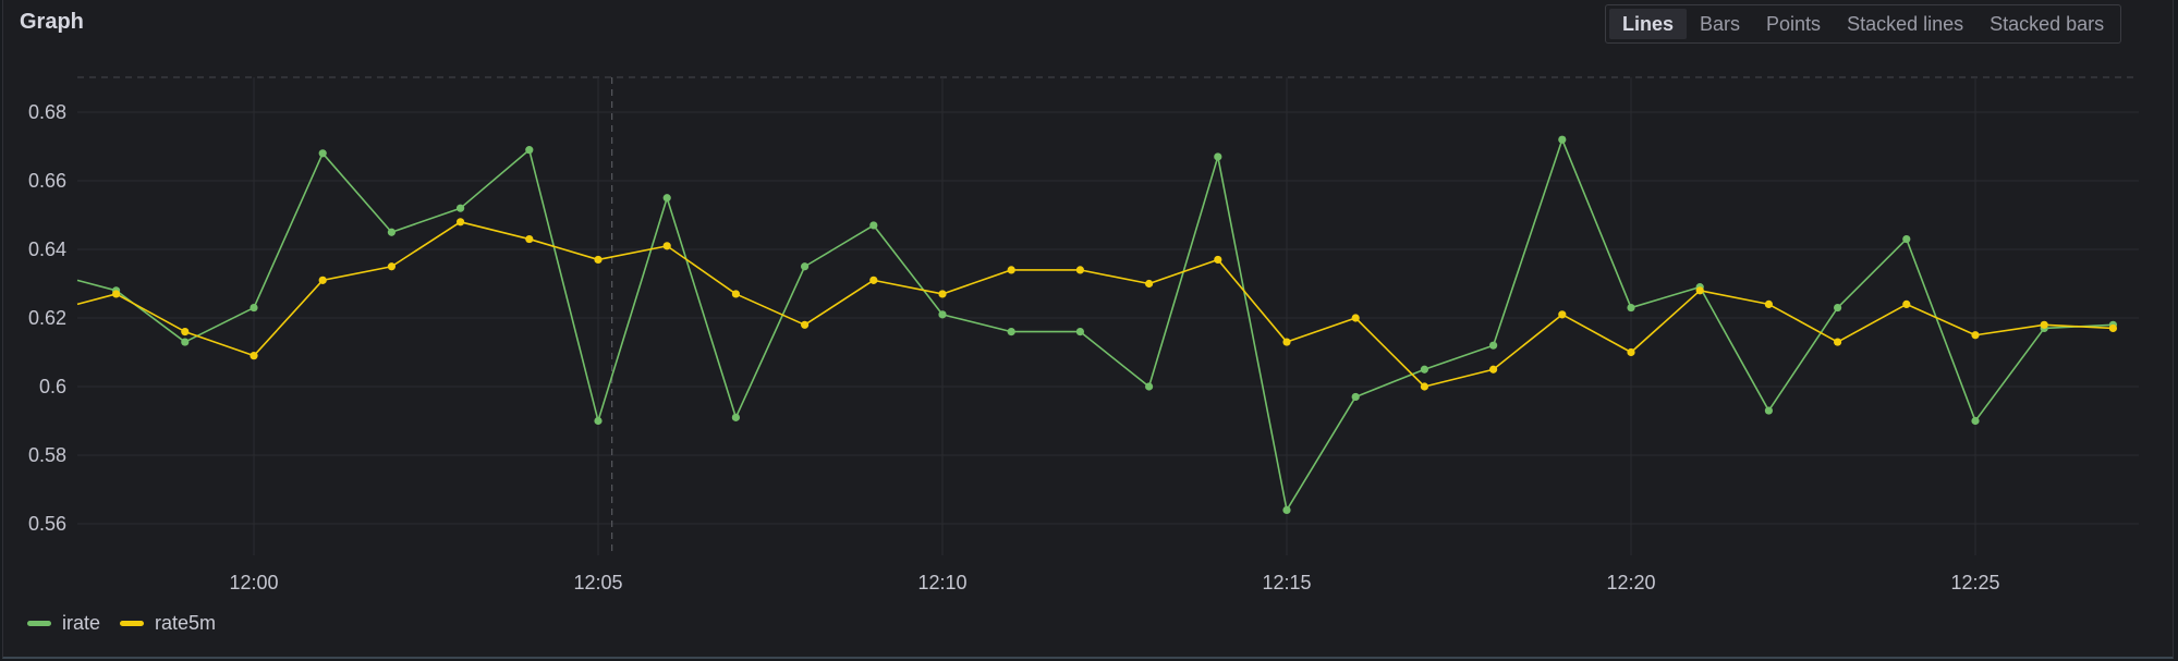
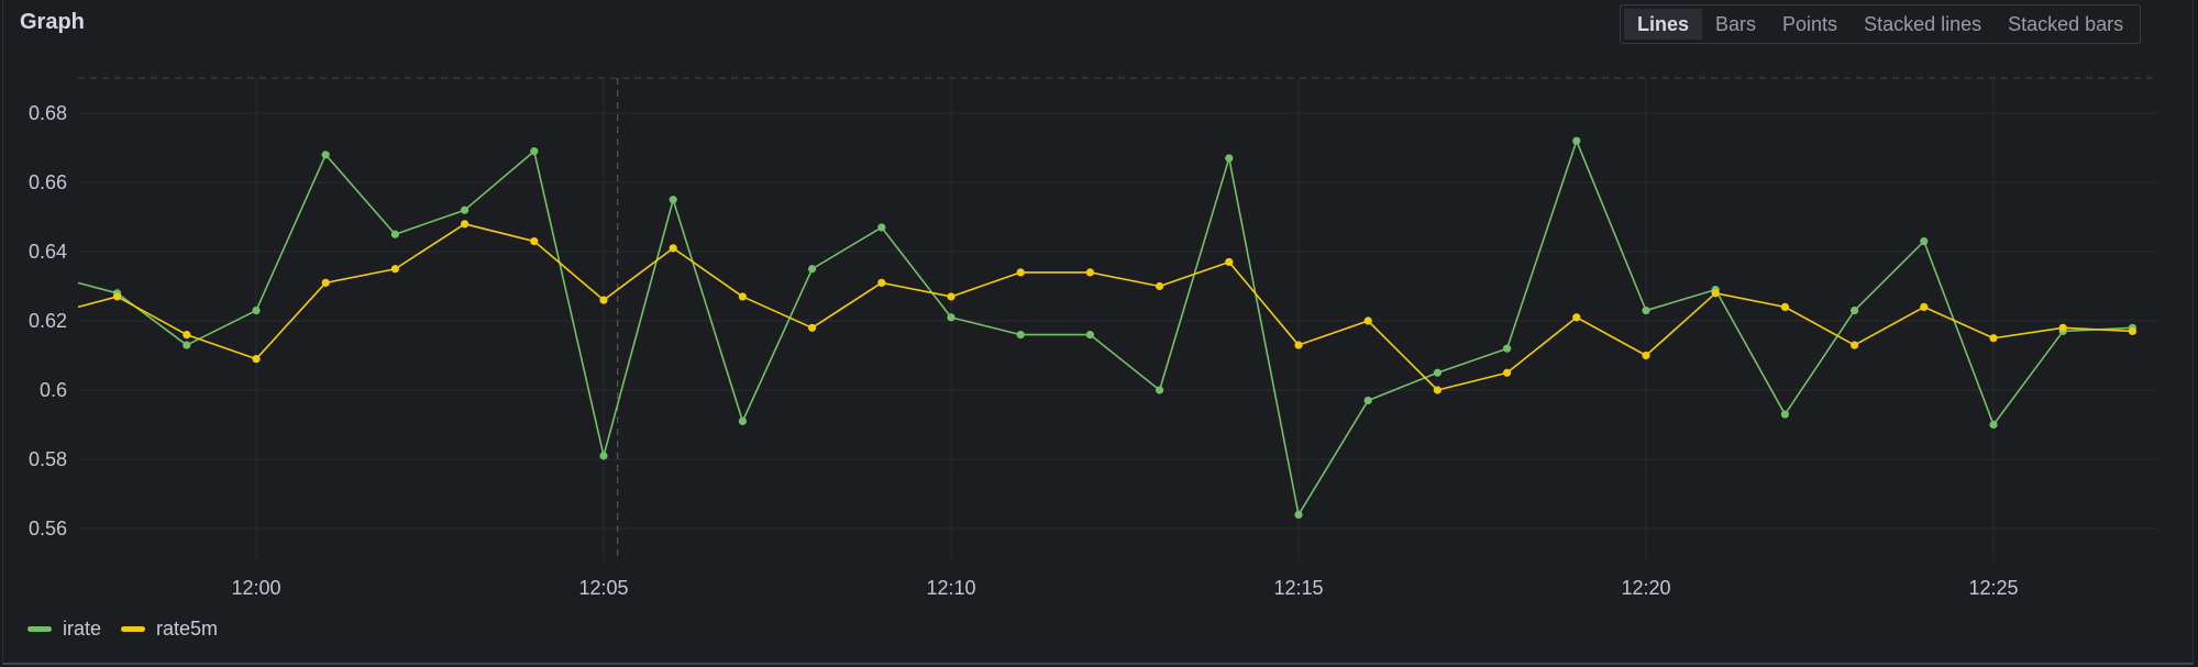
irate/12:05: 0.590 -> 0.581
rate5m/12:05: 0.637 -> 0.626
